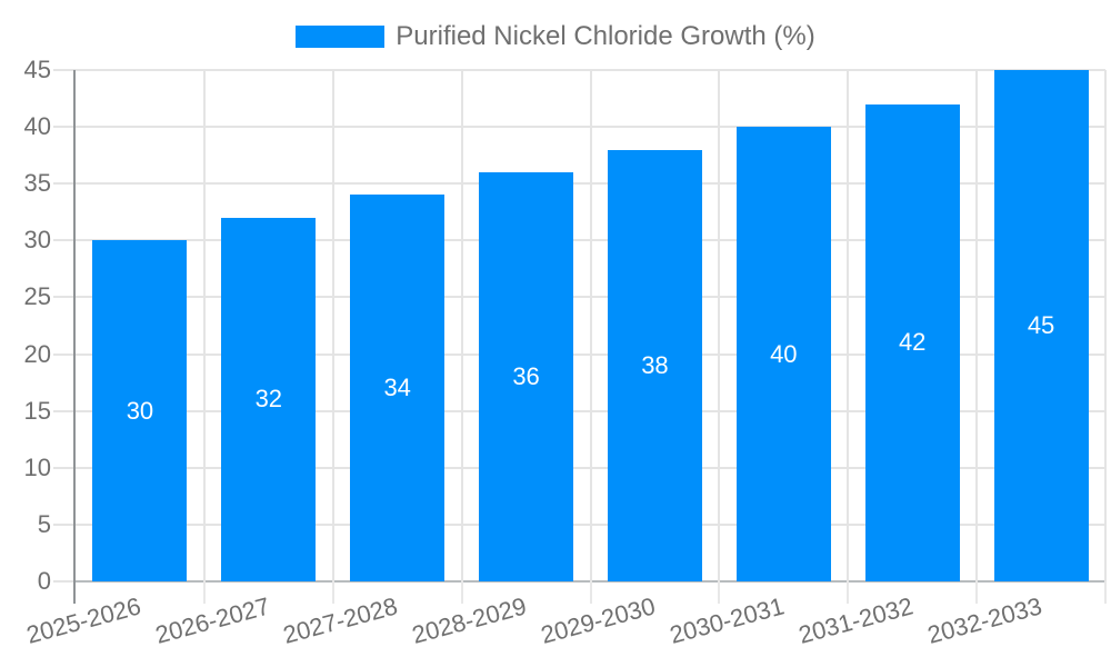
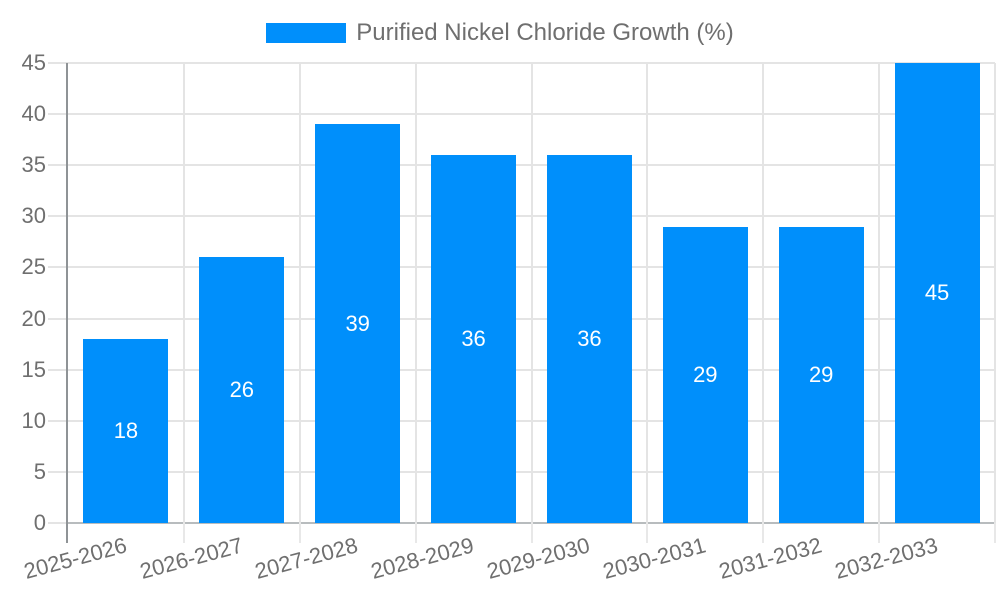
2025-2026: 30 -> 18
2026-2027: 32 -> 26
2027-2028: 34 -> 39
2029-2030: 38 -> 36
2030-2031: 40 -> 29
2031-2032: 42 -> 29
